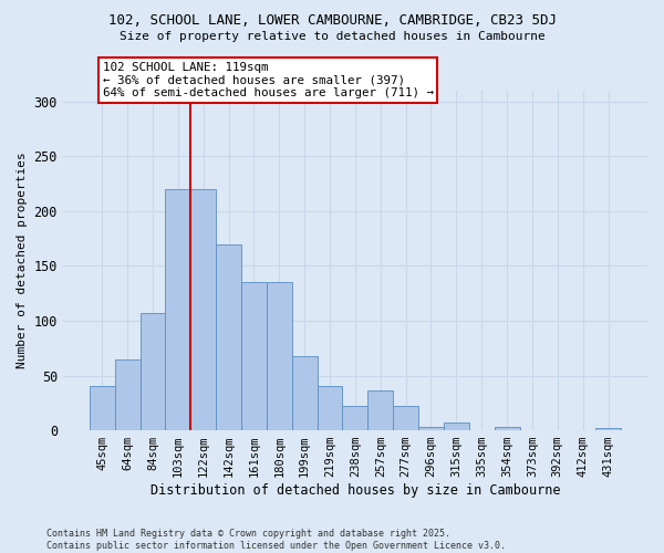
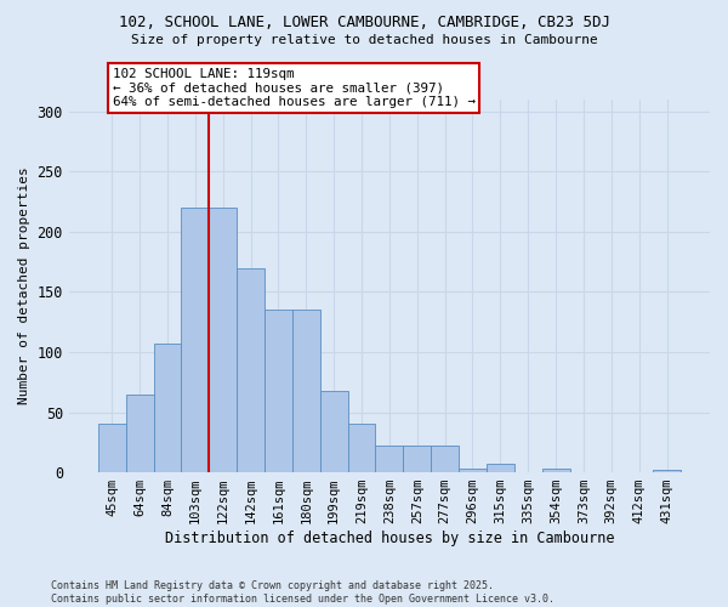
257sqm: 36 -> 22
